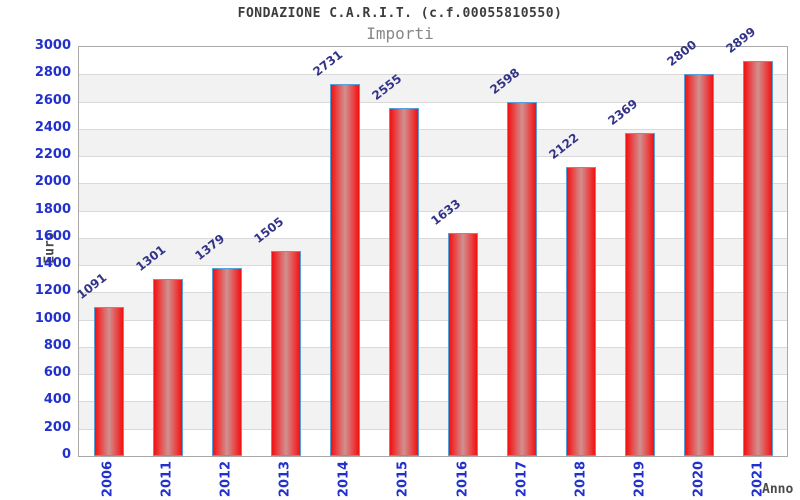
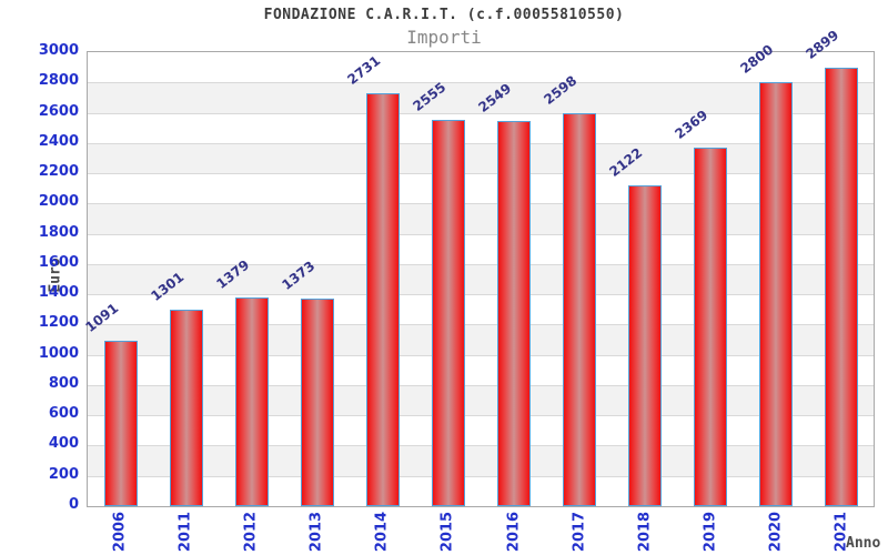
2013: 1505 -> 1373
2016: 1633 -> 2549
